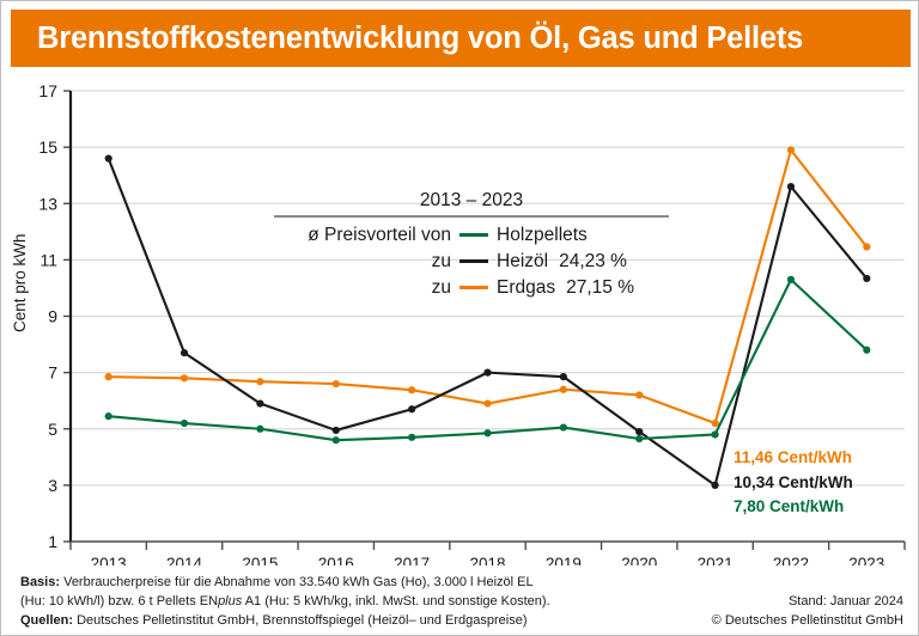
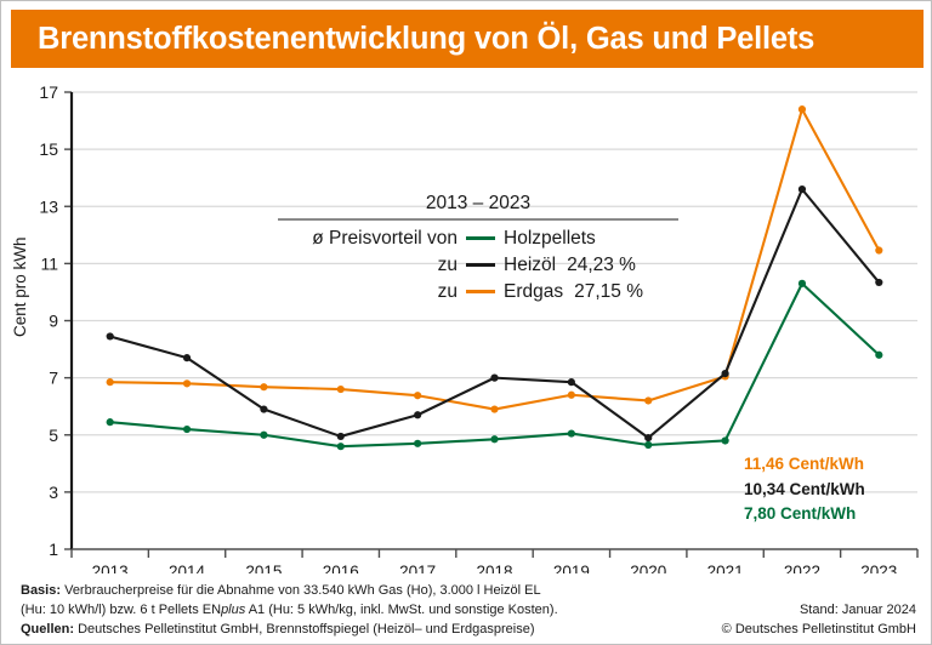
Heizöl/2013: 14.6 -> 8.4
Erdgas/2021: 5.2 -> 7.0
Heizöl/2021: 3.0 -> 7.2
Erdgas/2022: 14.9 -> 16.4
